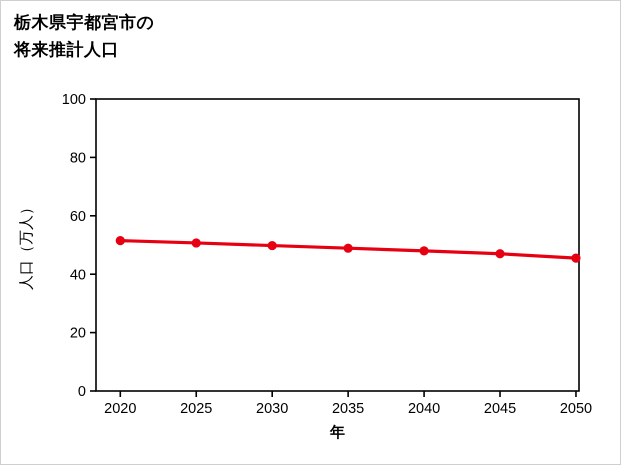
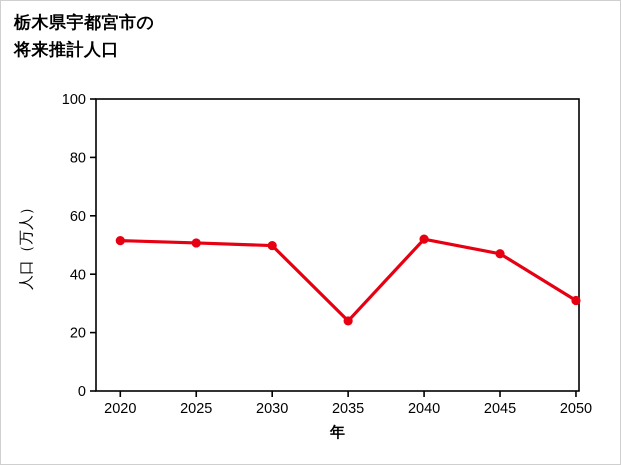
2035: 49 -> 24
2040: 48 -> 52
2050: 46 -> 31
